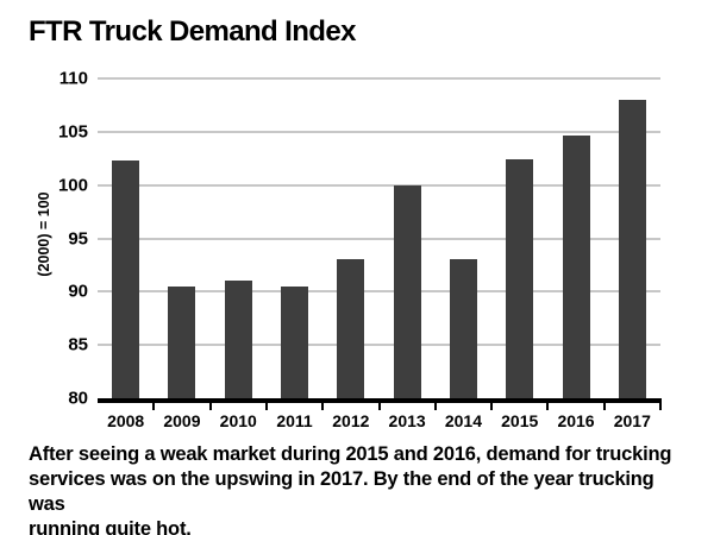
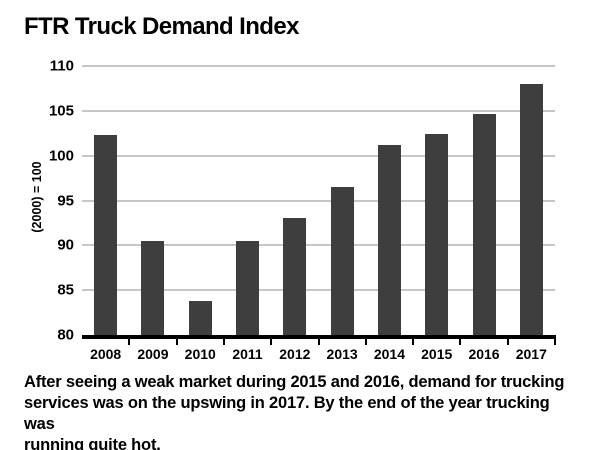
2010: 91 -> 84
2013: 100 -> 96
2014: 93 -> 101
